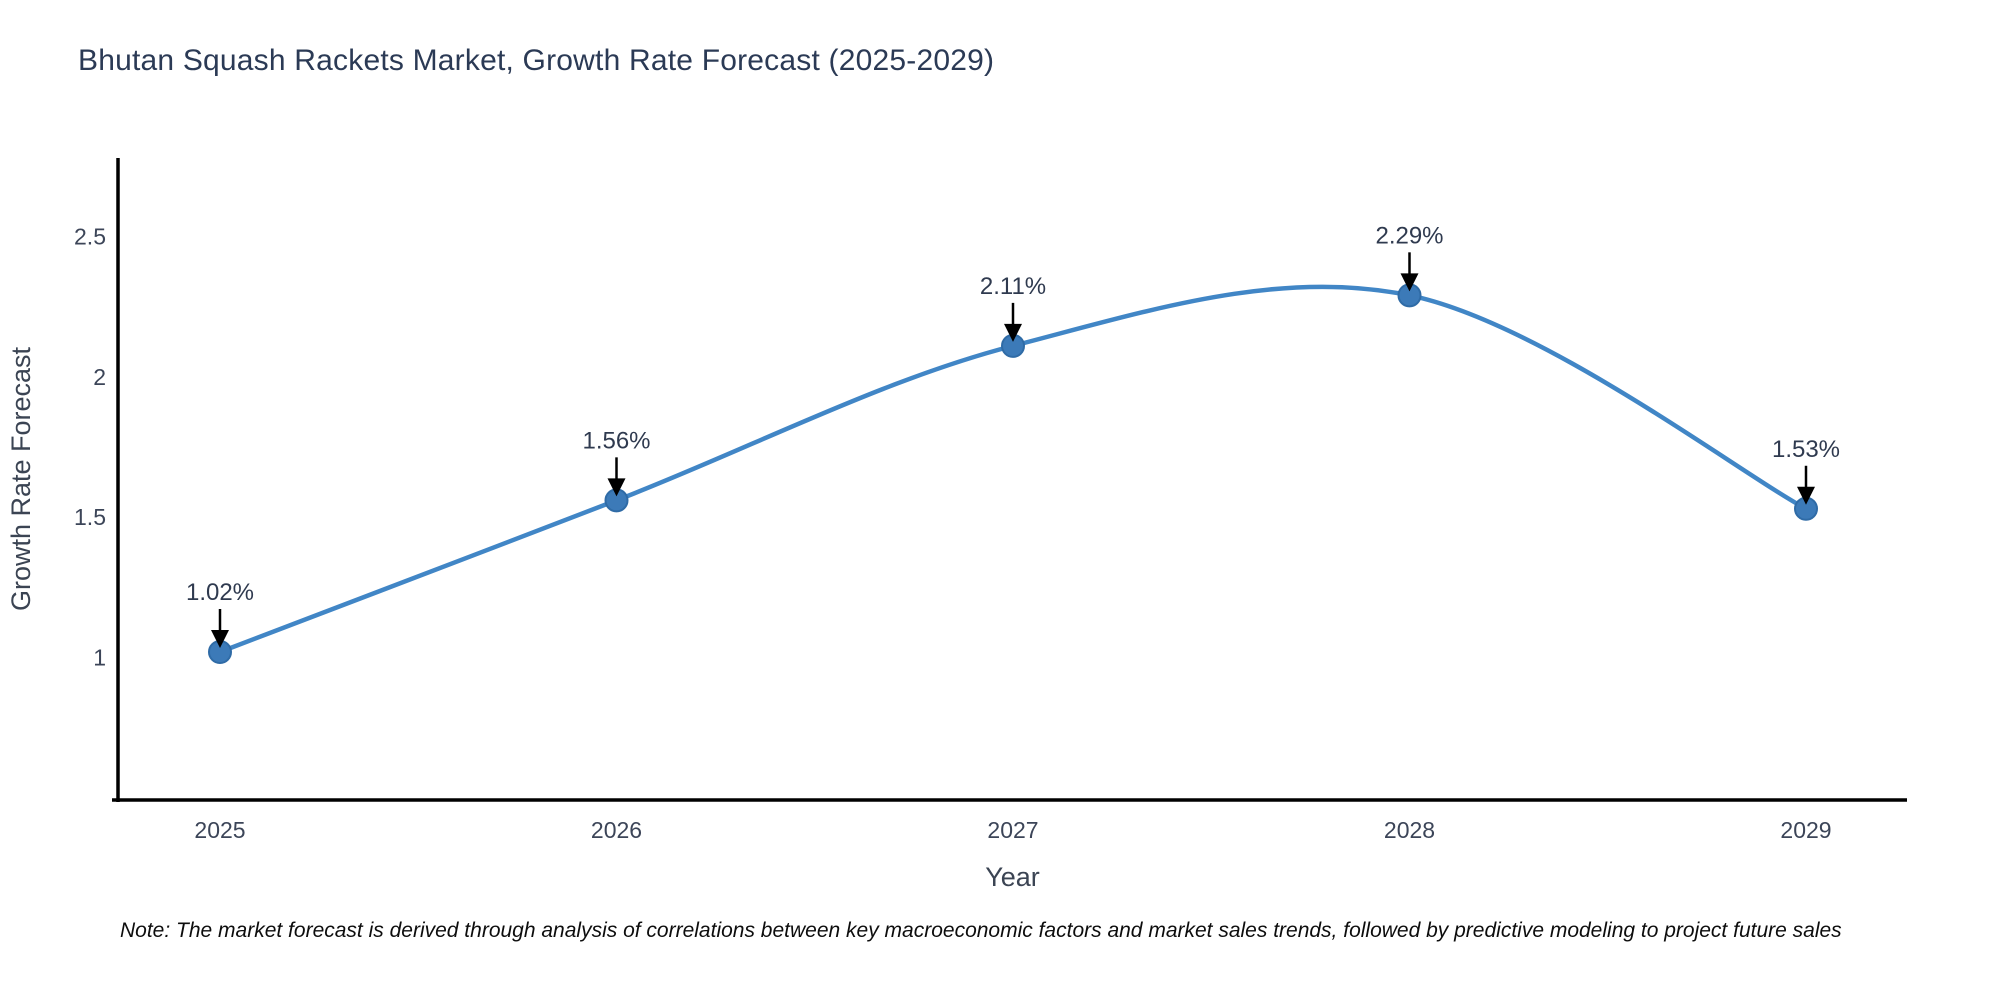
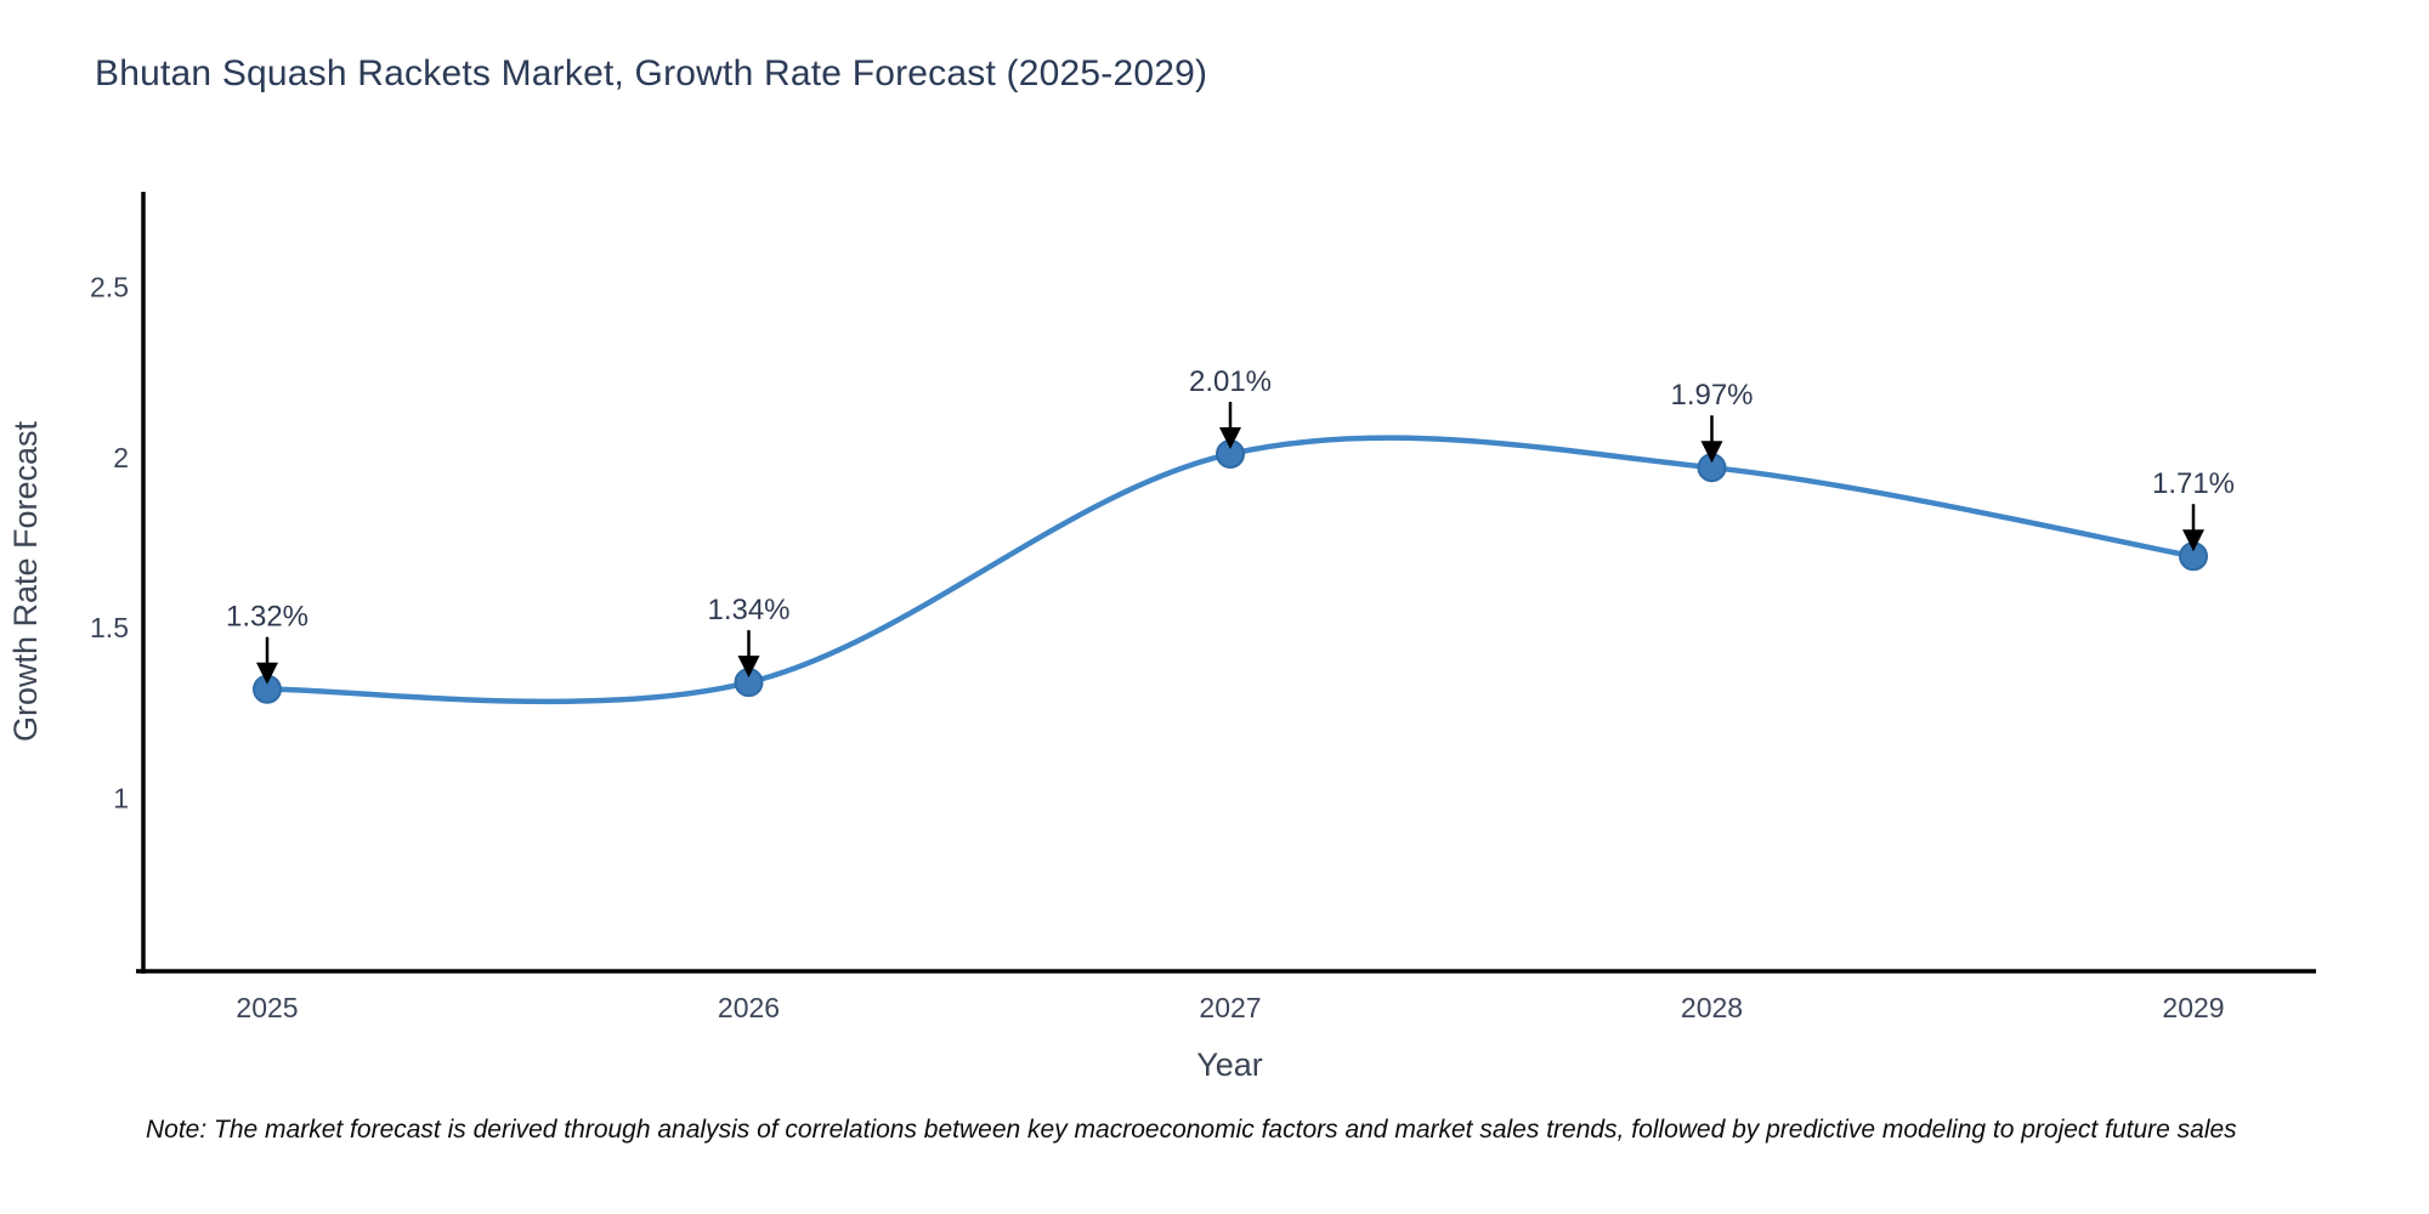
2025: 1.02% -> 1.32%
2026: 1.56% -> 1.34%
2027: 2.11% -> 2.01%
2028: 2.29% -> 1.97%
2029: 1.53% -> 1.71%
